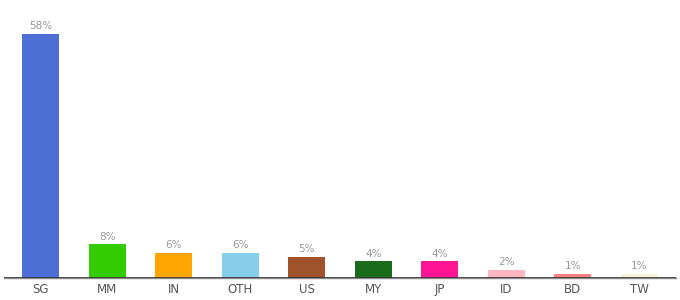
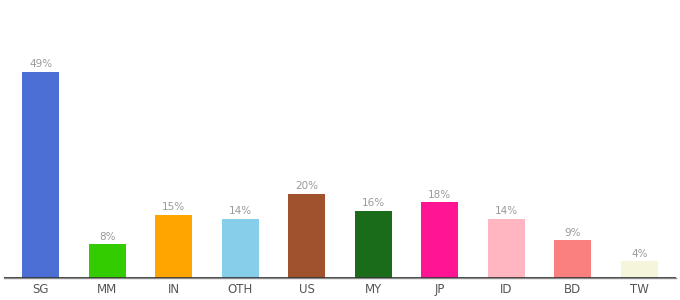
SG: 58% -> 49%
IN: 6% -> 15%
OTH: 6% -> 14%
US: 5% -> 20%
MY: 4% -> 16%
JP: 4% -> 18%
ID: 2% -> 14%
BD: 1% -> 9%
TW: 1% -> 4%
